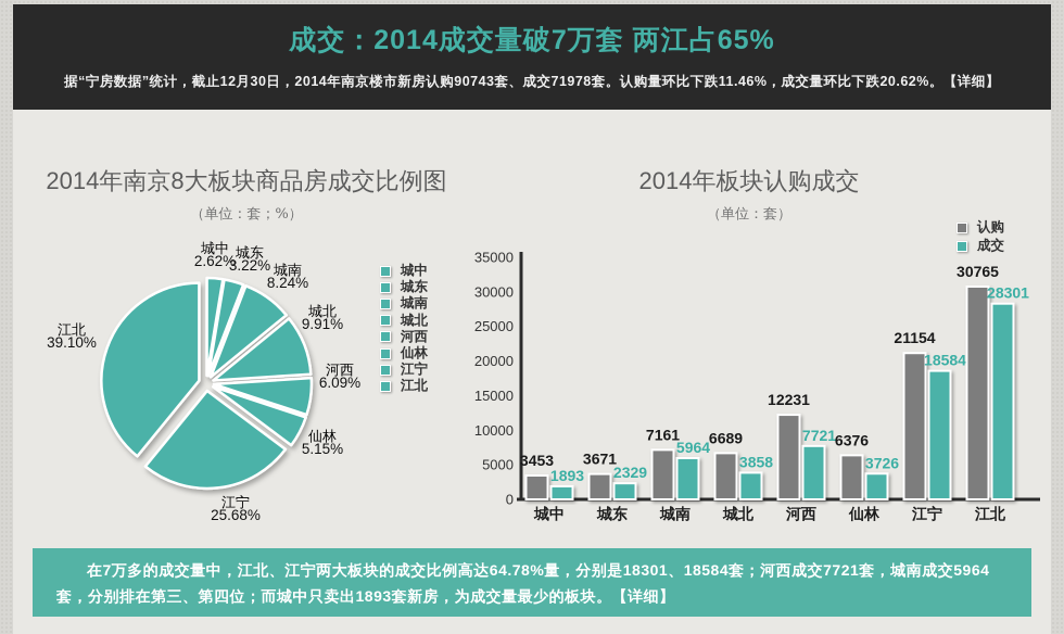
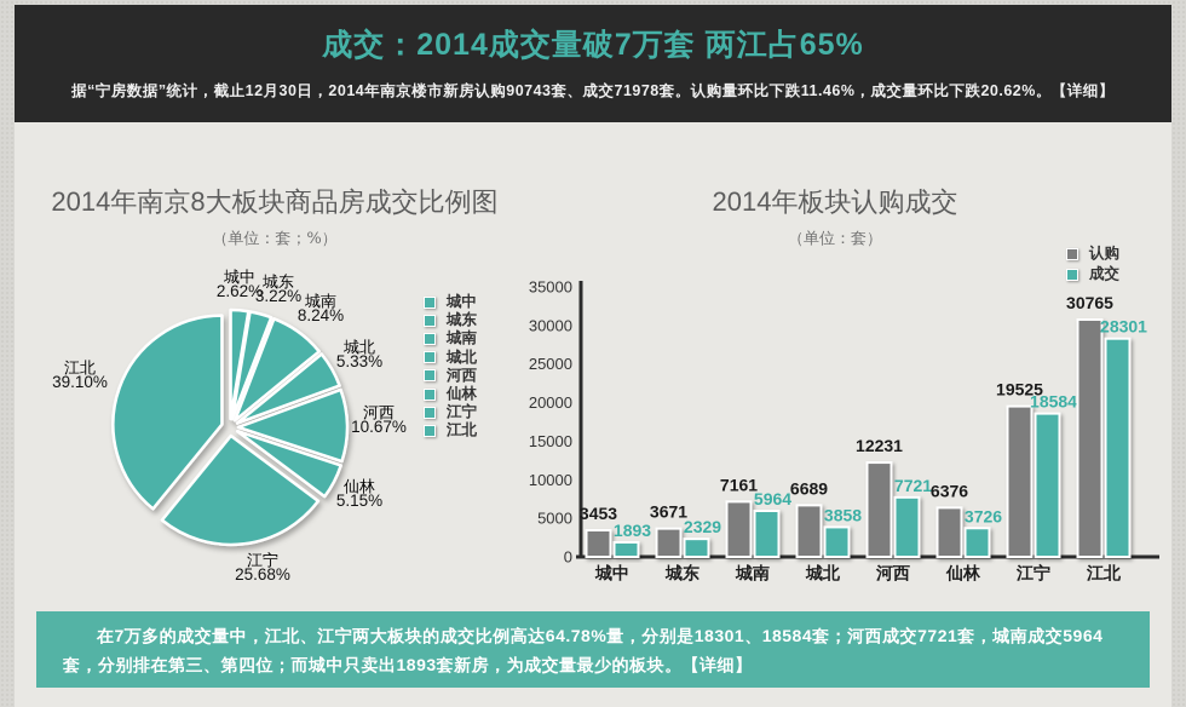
2014年南京8大板块商品房成交比例图/城北: 9.91% -> 5.33%
2014年南京8大板块商品房成交比例图/河西: 6.09% -> 10.67%
2014年板块认购成交/认购/江宁: 21154 -> 19525
